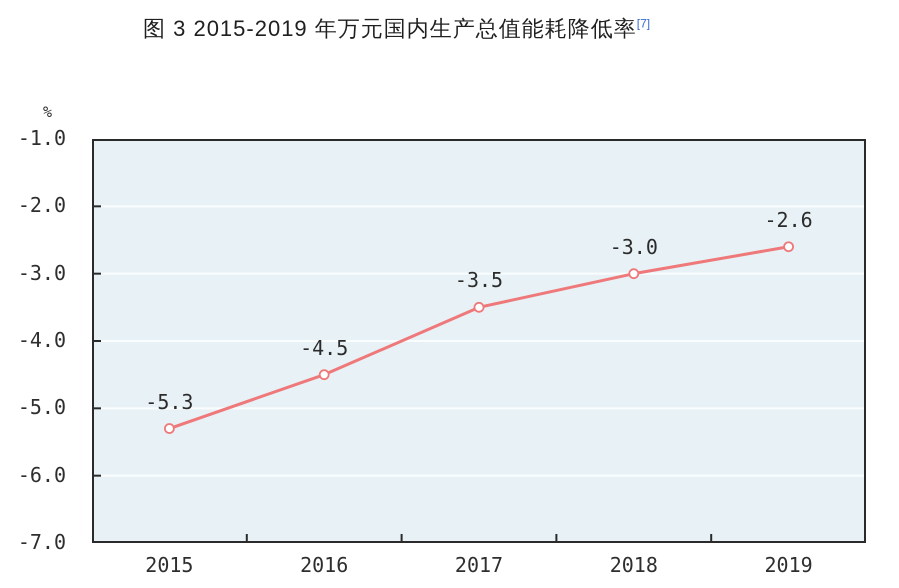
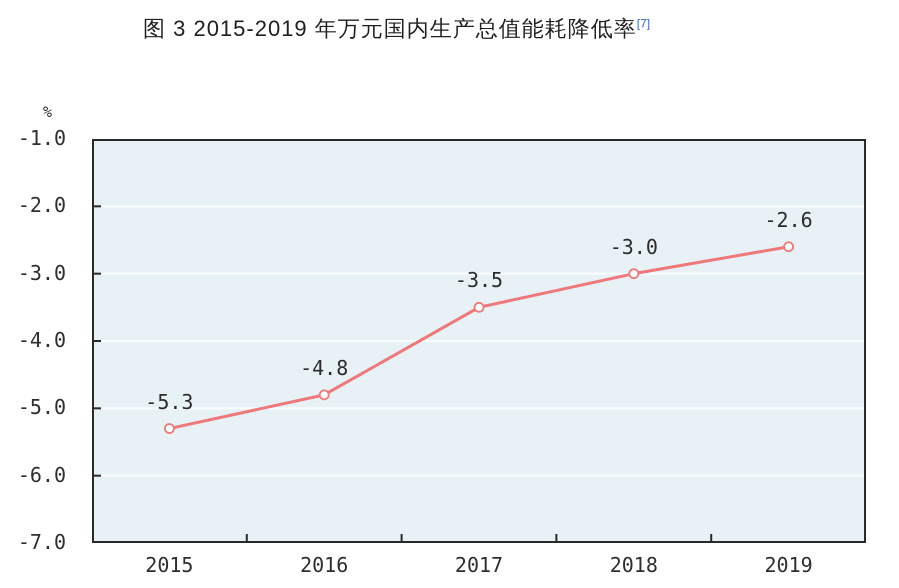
2016: -4.5 -> -4.8
